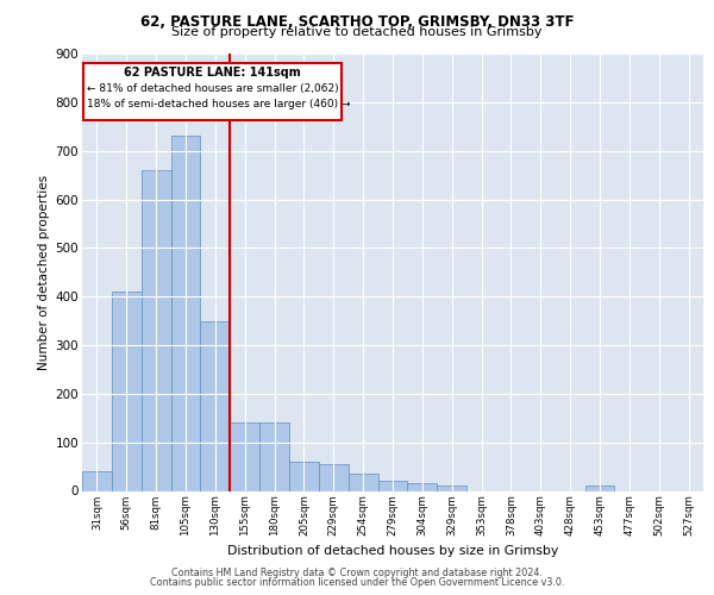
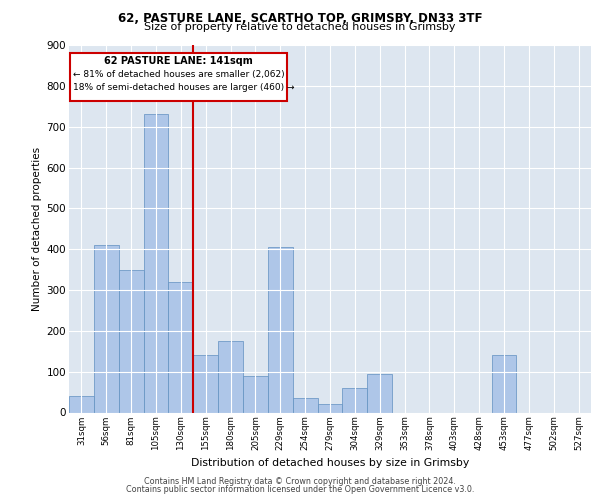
81sqm: 660 -> 350
130sqm: 350 -> 320
180sqm: 140 -> 175
205sqm: 60 -> 90
229sqm: 55 -> 405
304sqm: 15 -> 60
329sqm: 10 -> 95
453sqm: 10 -> 140
